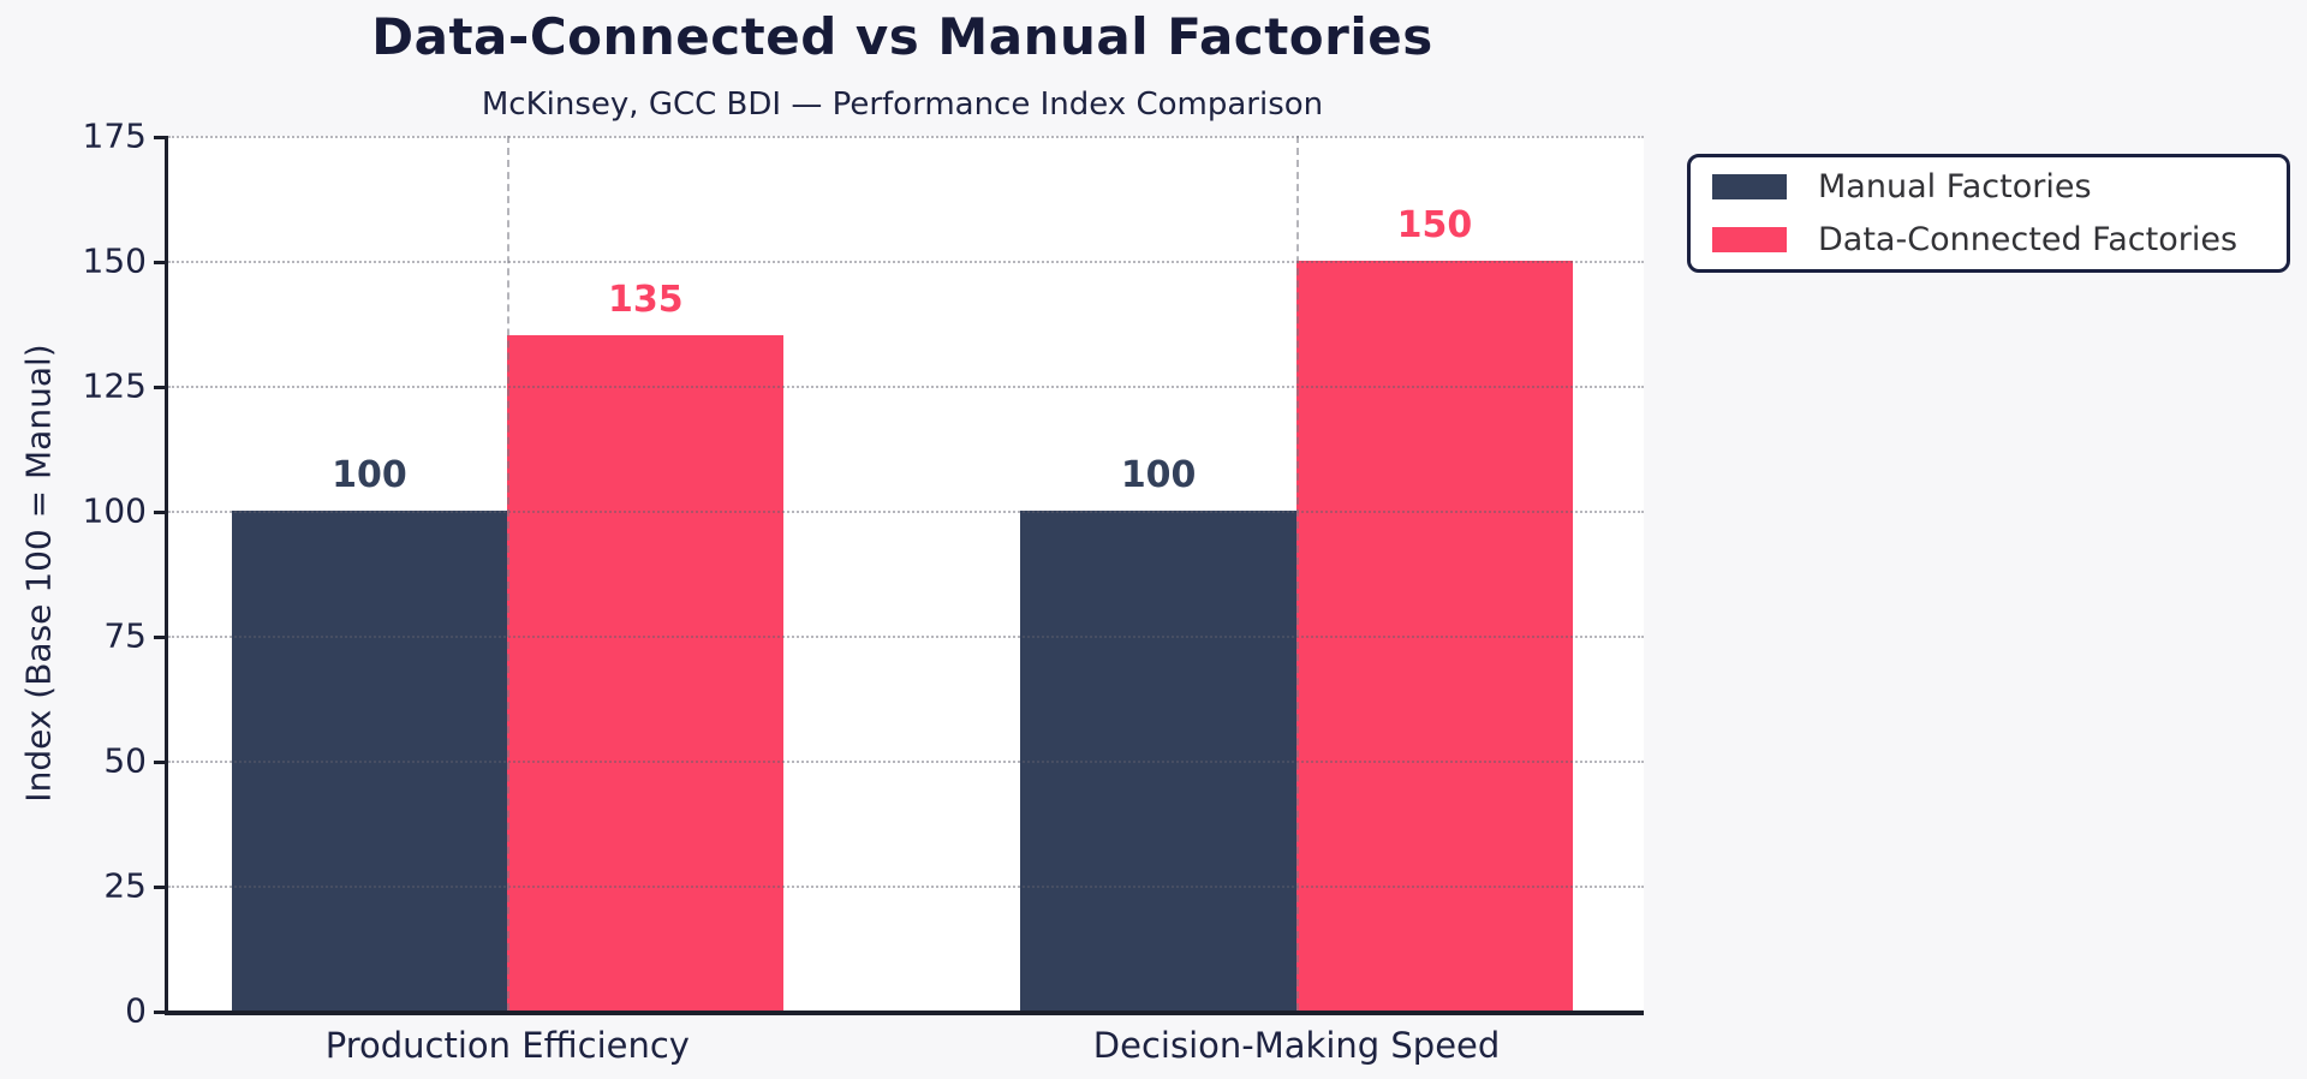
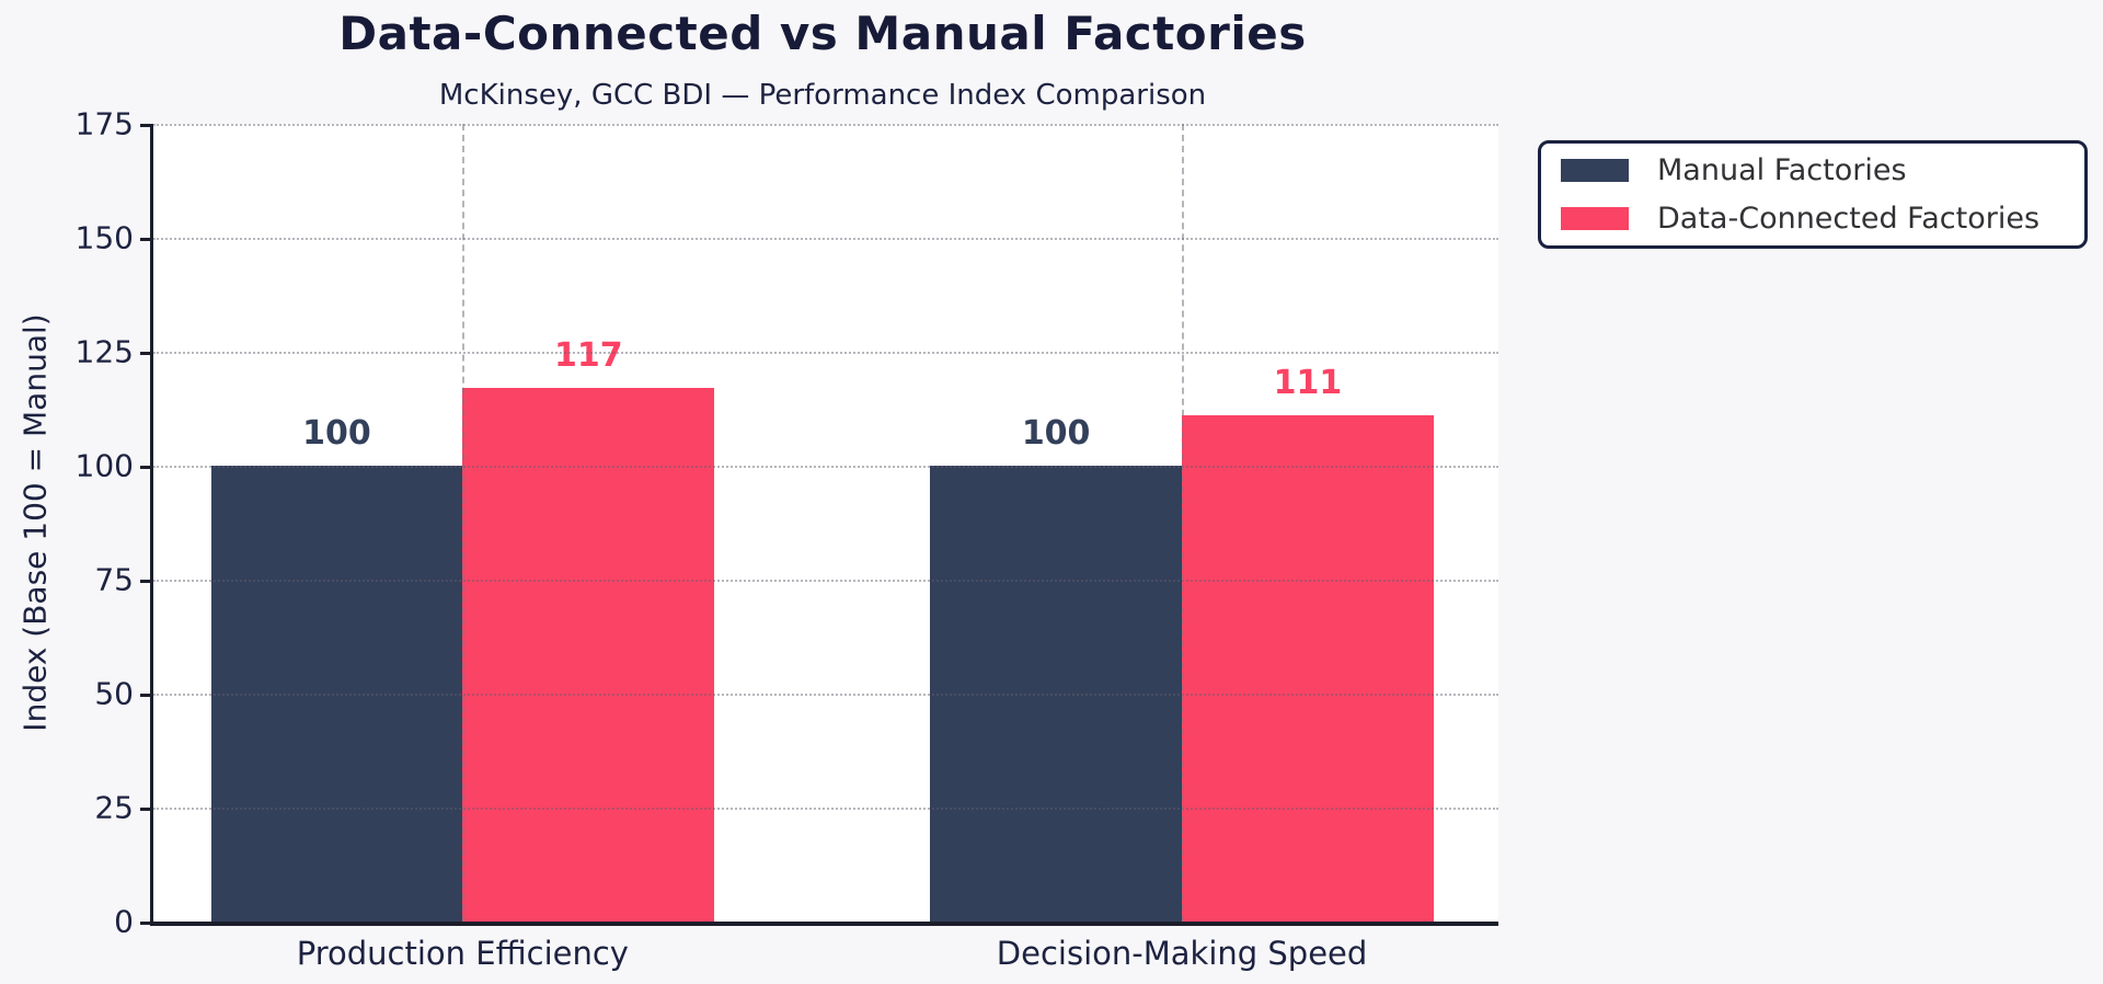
Data-Connected Factories/Production Efficiency: 135 -> 117
Data-Connected Factories/Decision-Making Speed: 150 -> 111
